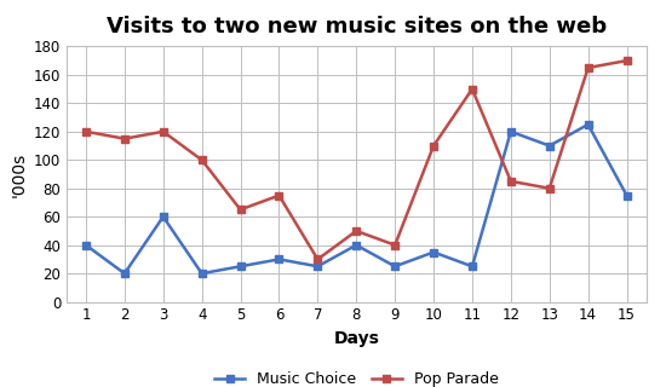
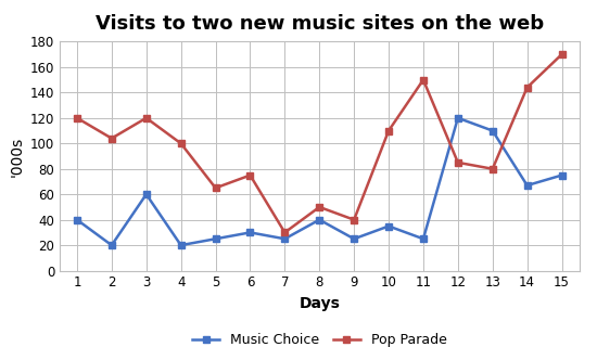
Pop Parade/2: 115 -> 104
Music Choice/14: 125 -> 67
Pop Parade/14: 165 -> 144
